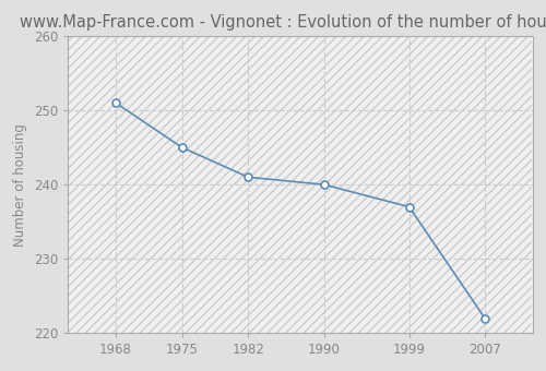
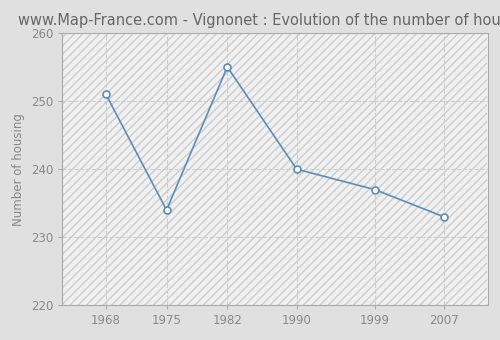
1975: 245 -> 234
1982: 241 -> 255
2007: 222 -> 233
